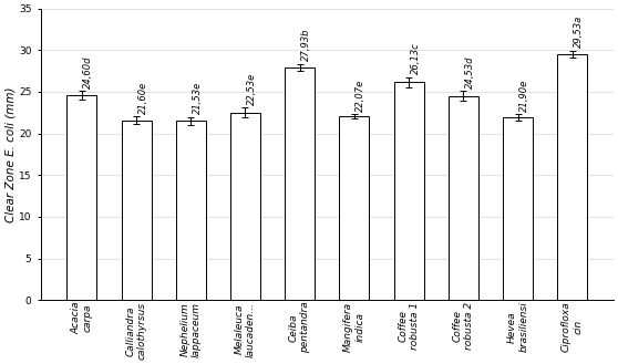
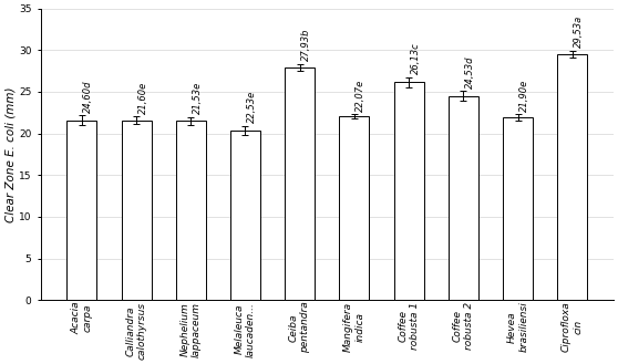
Acacia carpa: 24.6 -> 21.6
Melaleuca laucaden...: 22.5 -> 20.4
